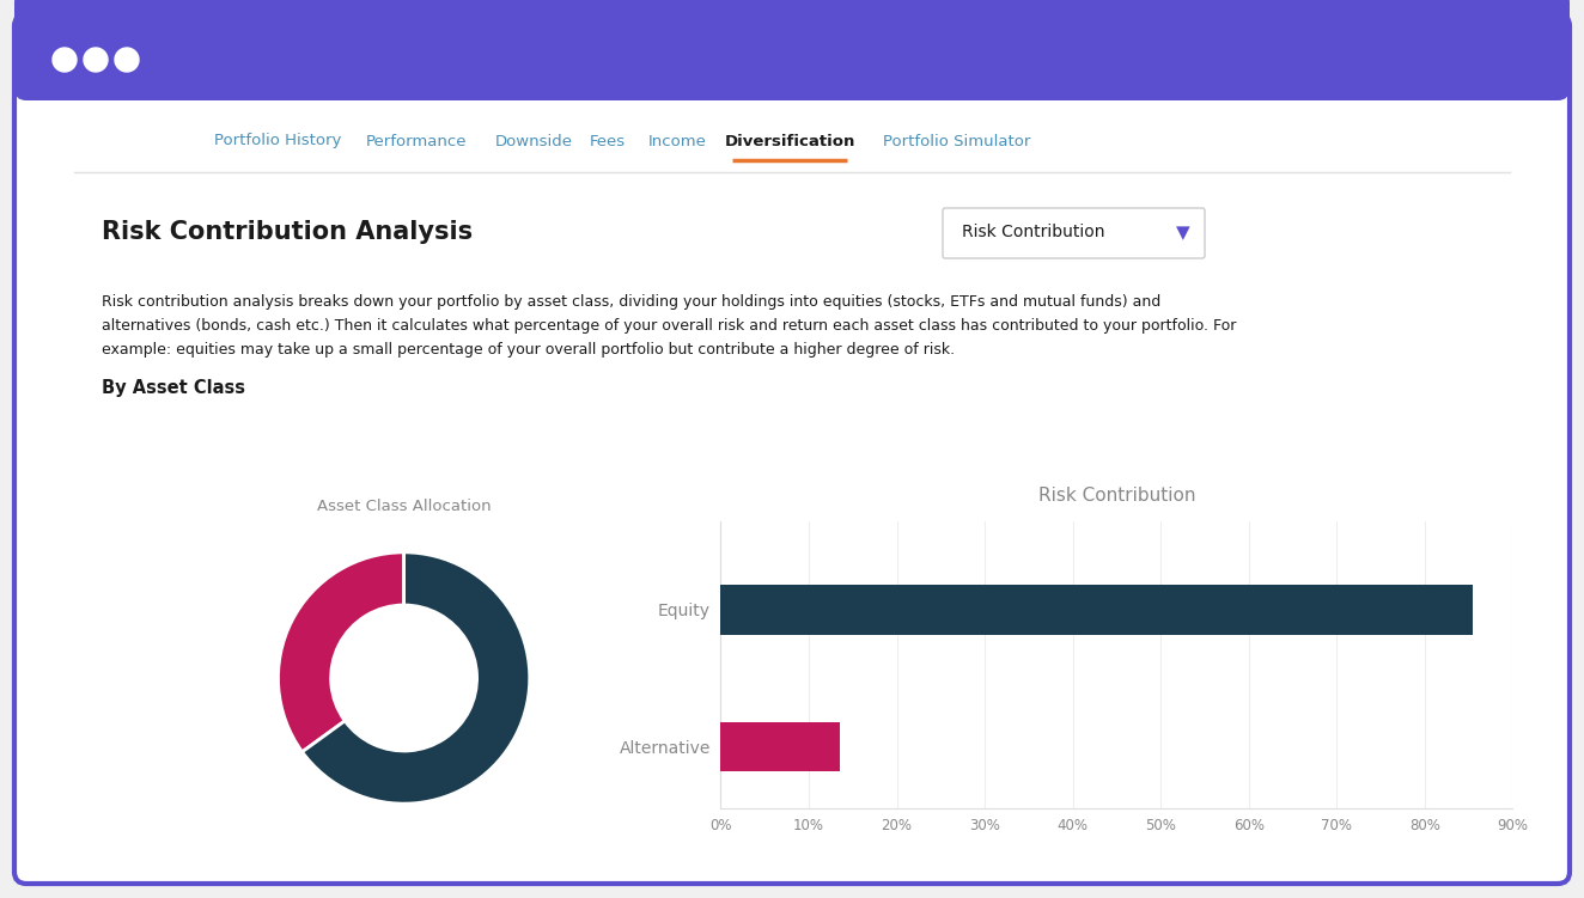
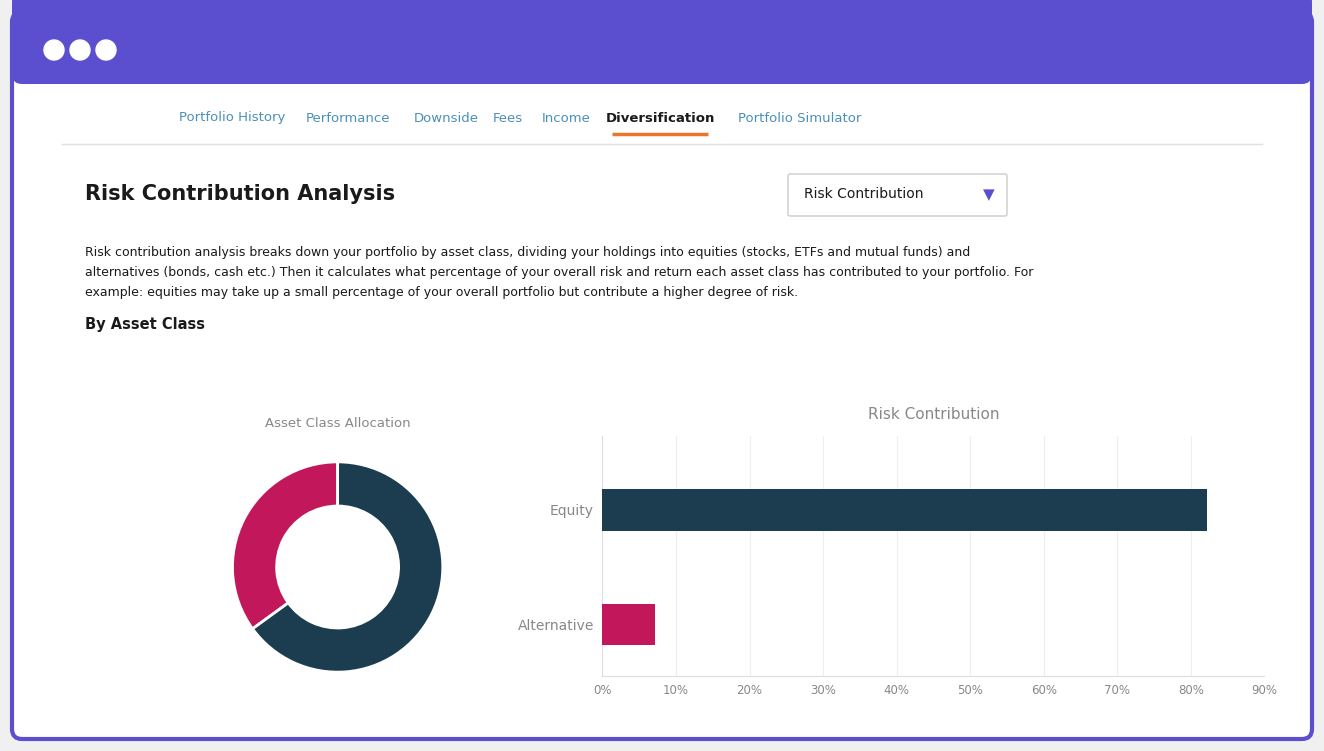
Equity: 85.5% -> 82.2%
Alternative: 13.5% -> 7.2%
